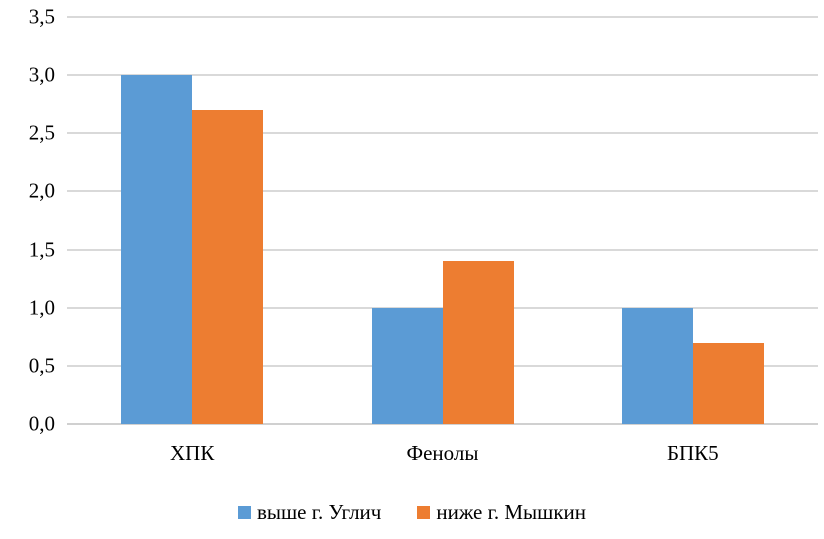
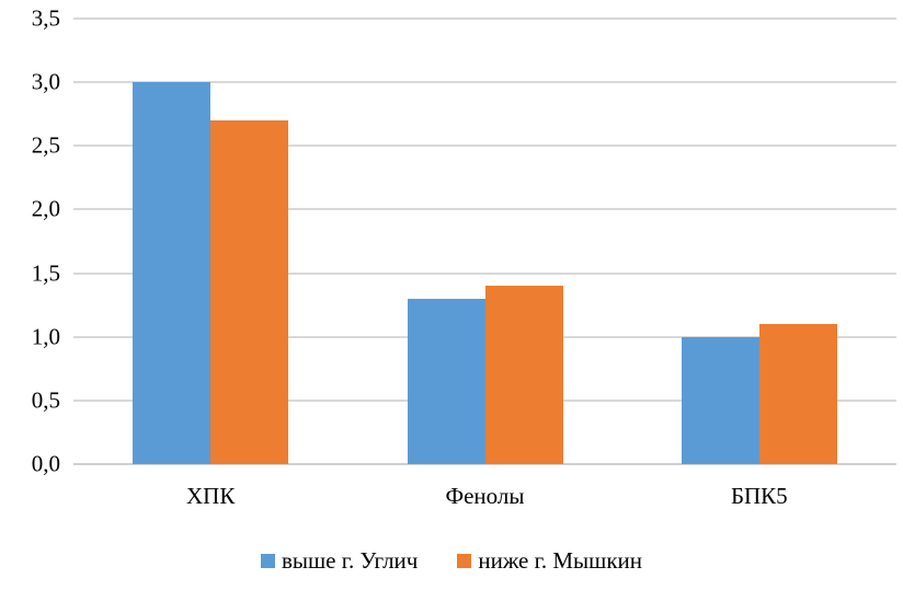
выше г. Углич/Фенолы: 1,0 -> 1,3
ниже г. Мышкин/БПК5: 0,7 -> 1,1
